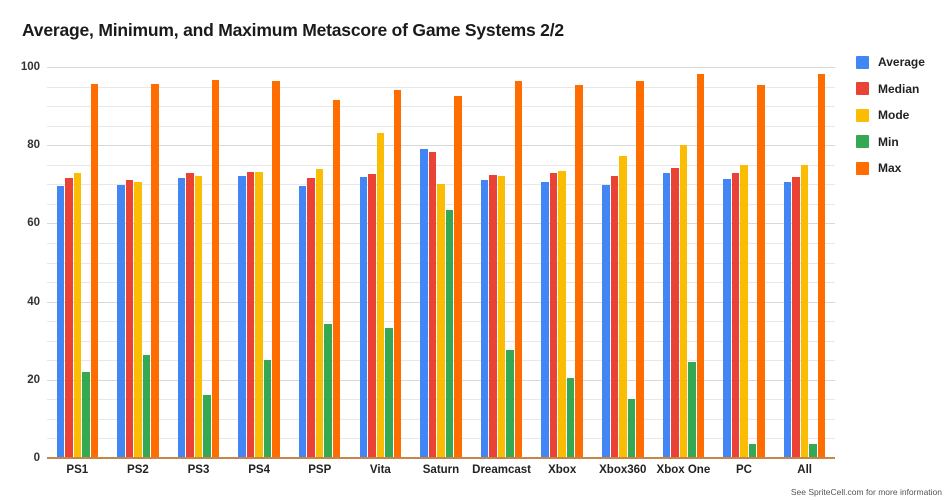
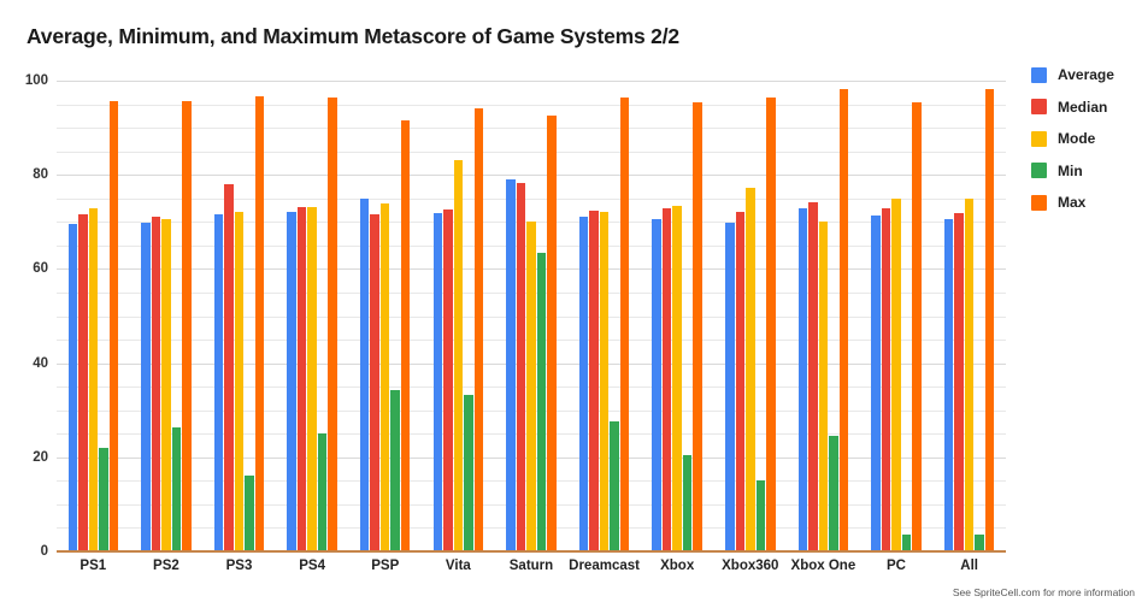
Median/PS3: 73 -> 78
Average/PSP: 70 -> 75
Mode/Xbox One: 80 -> 70
